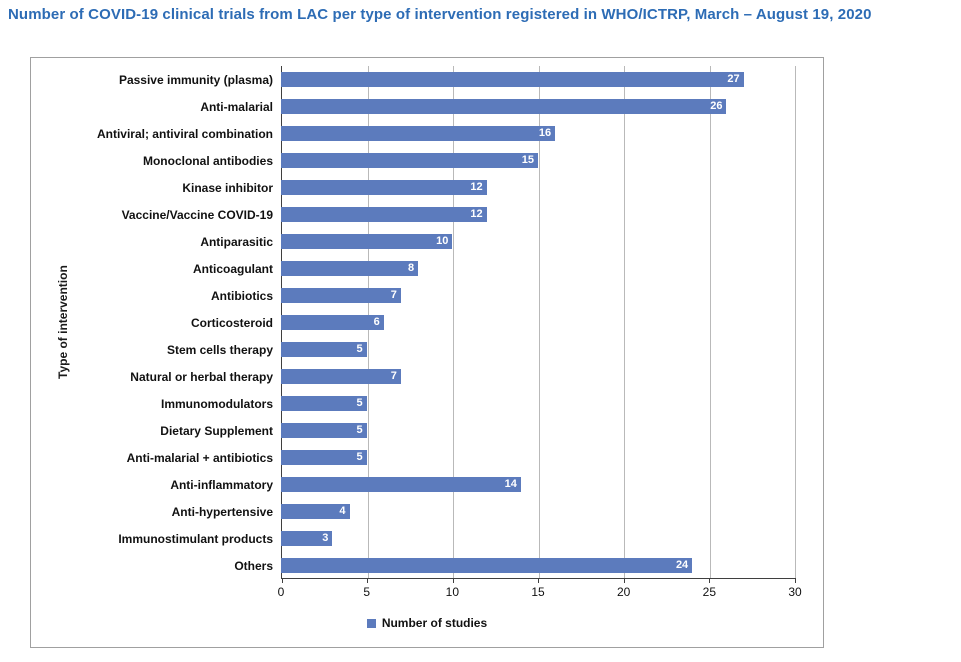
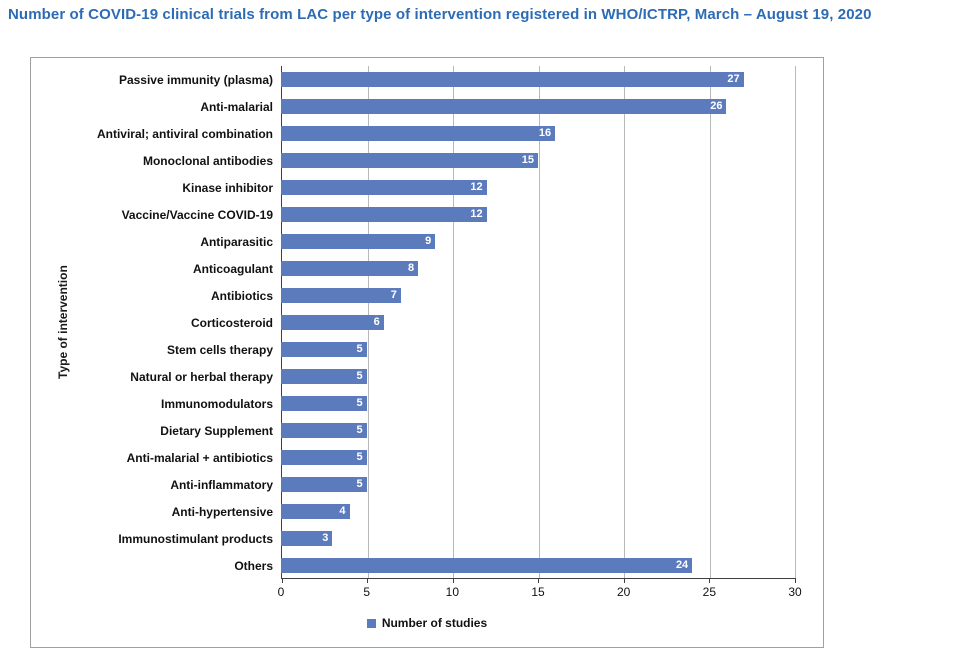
Antiparasitic: 10 -> 9
Natural or herbal therapy: 7 -> 5
Anti-inflammatory: 14 -> 5
